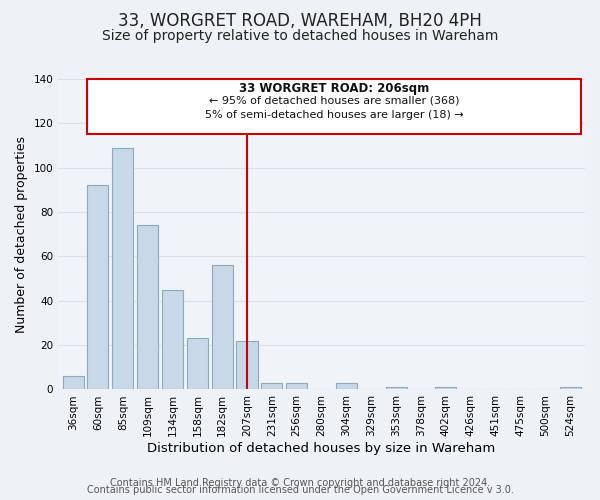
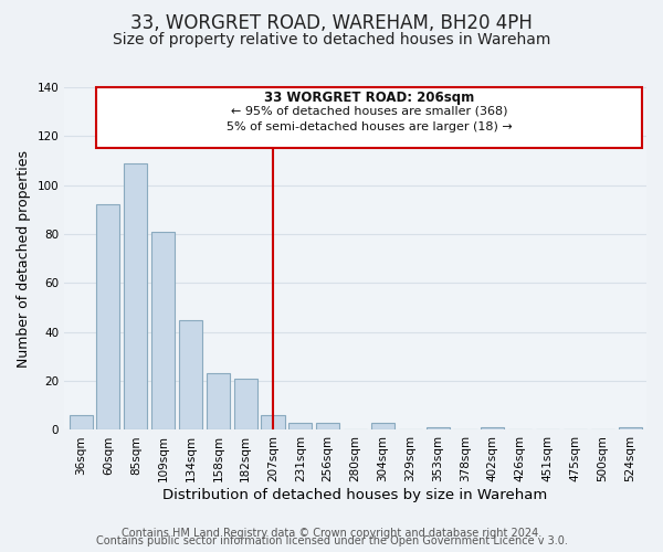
109sqm: 74 -> 81
182sqm: 56 -> 21
207sqm: 22 -> 6
